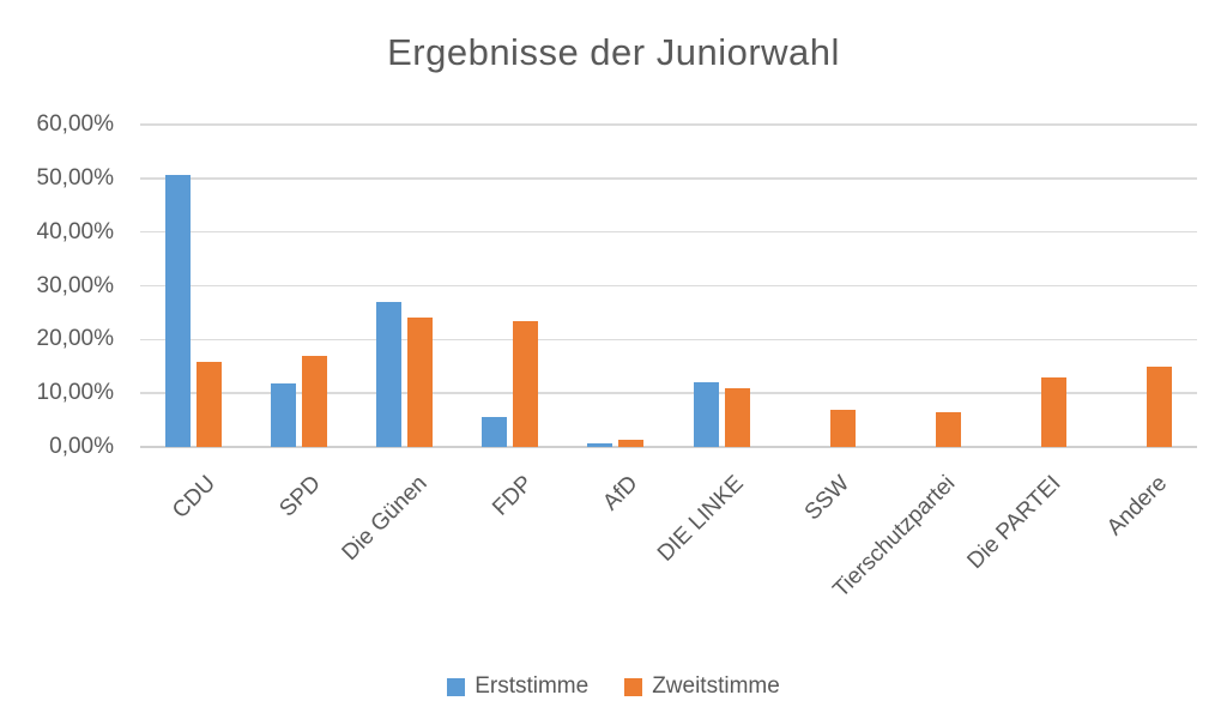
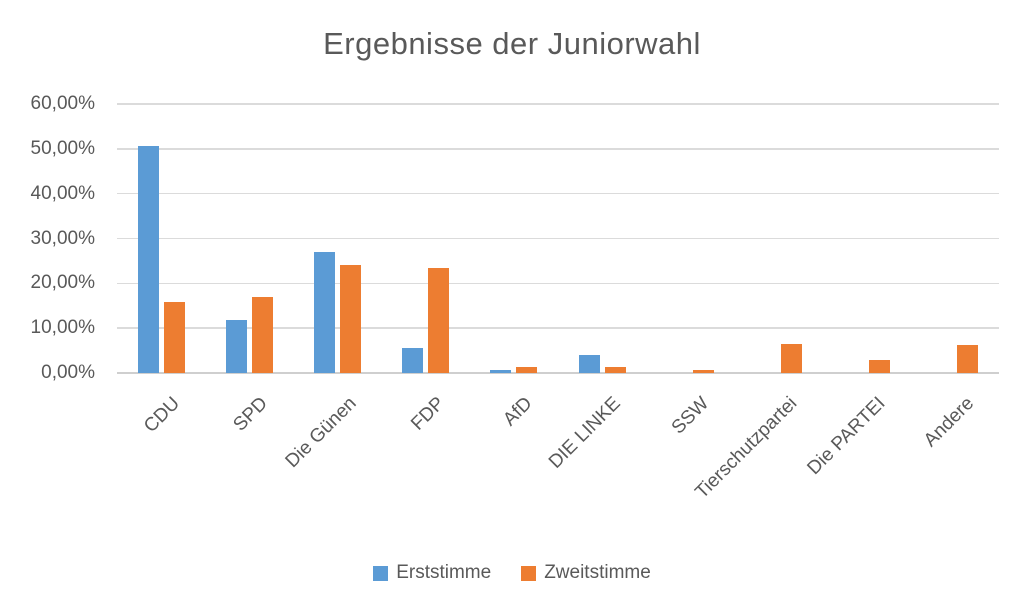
Erststimme/DIE LINKE: 12% -> 4%
Zweitstimme/DIE LINKE: 11% -> 1%
Zweitstimme/SSW: 7% -> 1%
Zweitstimme/Die PARTEI: 13% -> 3%
Zweitstimme/Andere: 15% -> 6%
